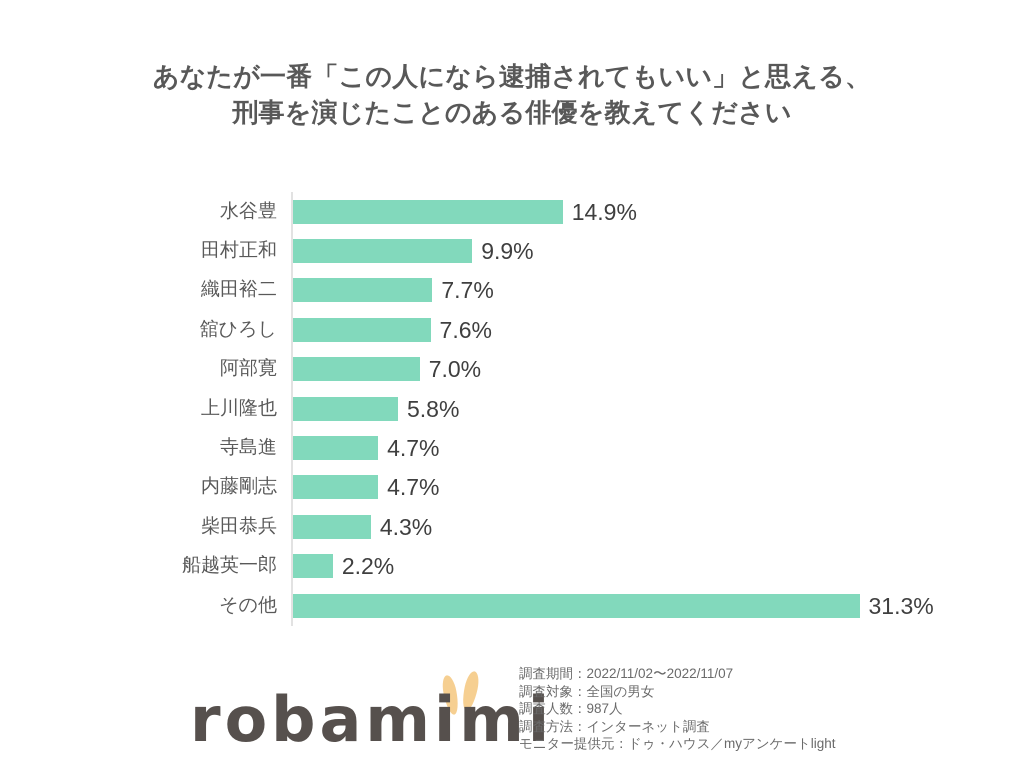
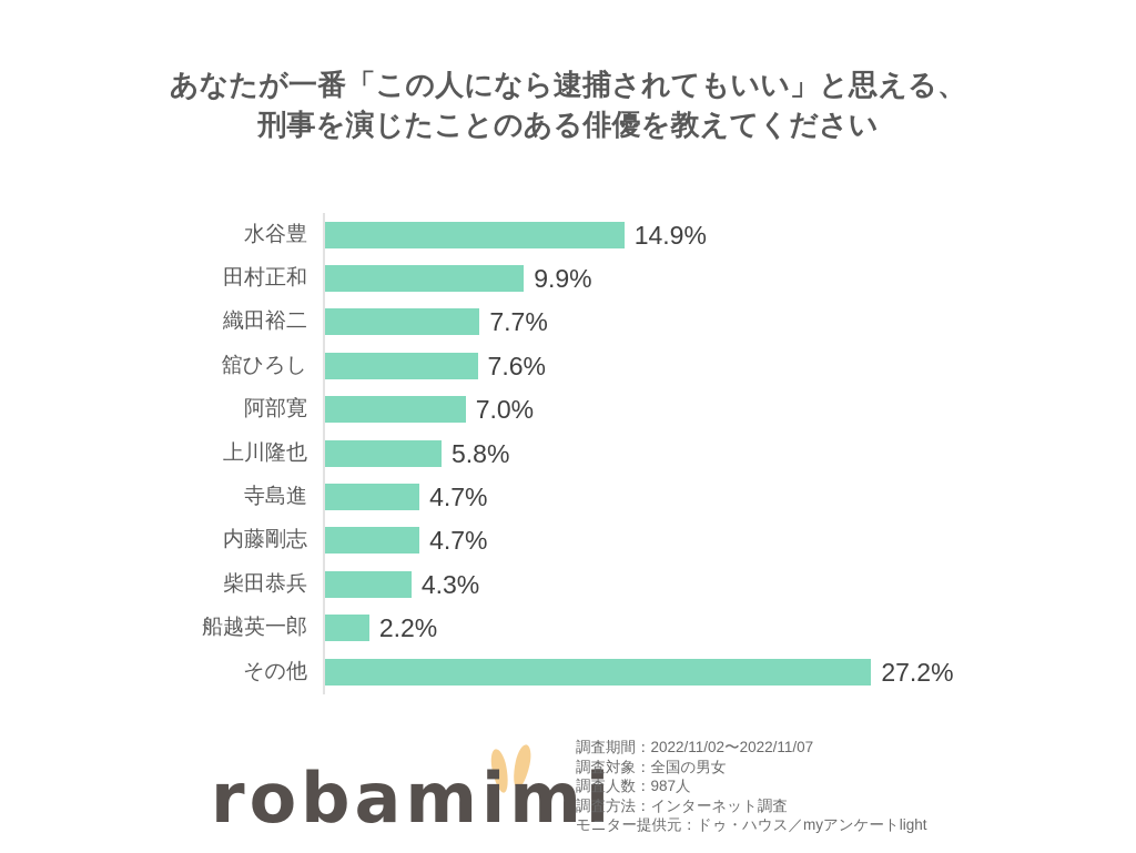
その他: 31.3% -> 27.2%
